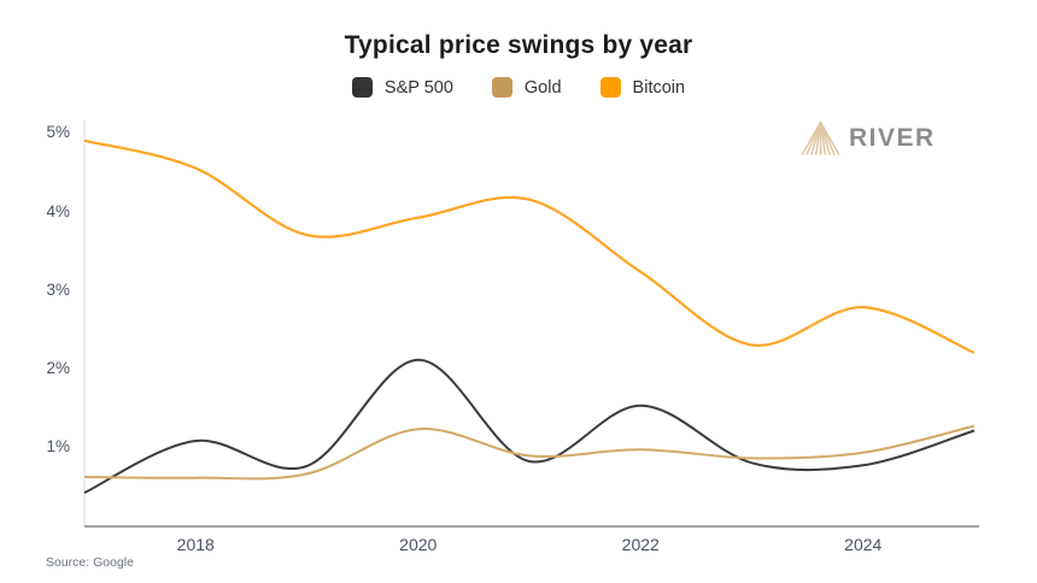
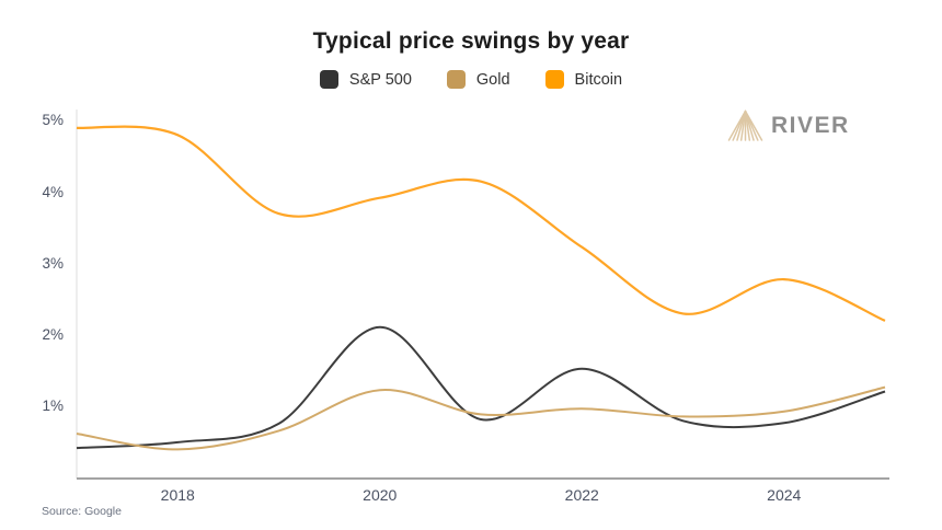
S&P 500/2018: 1.1% -> 0.5%
Gold/2018: 0.6% -> 0.4%
Bitcoin/2018: 4.5% -> 4.8%
